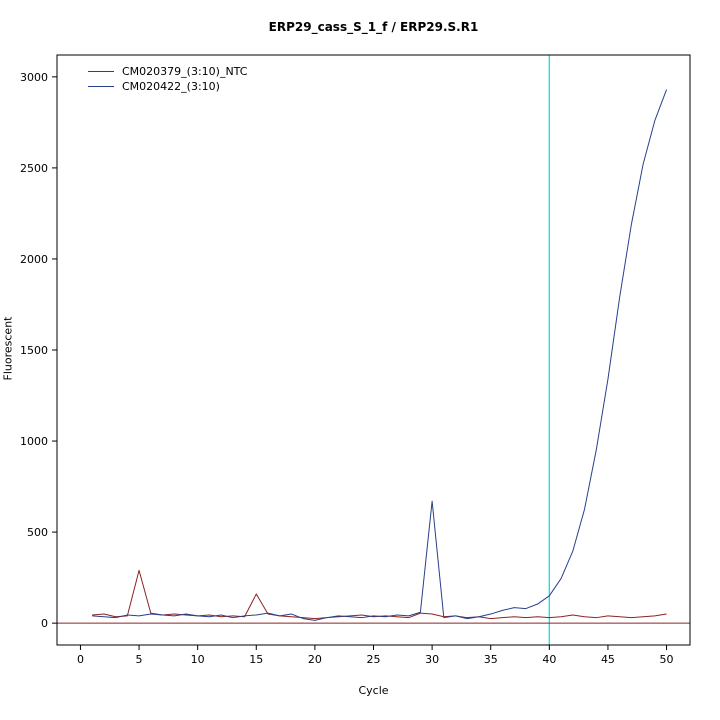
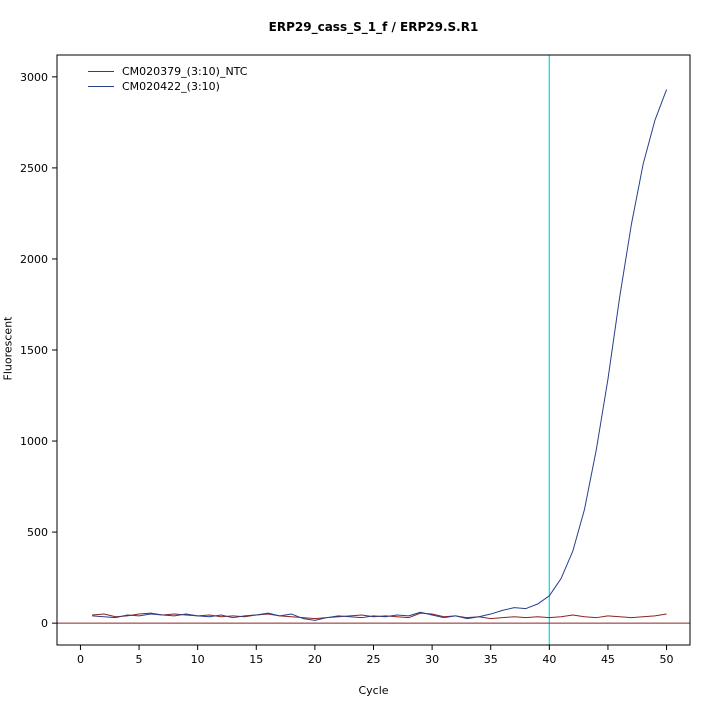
CM020379_(3:10)_NTC/5: 290 -> 50
CM020379_(3:10)_NTC/15: 160 -> 40
CM020422_(3:10)/30: 670 -> 40
